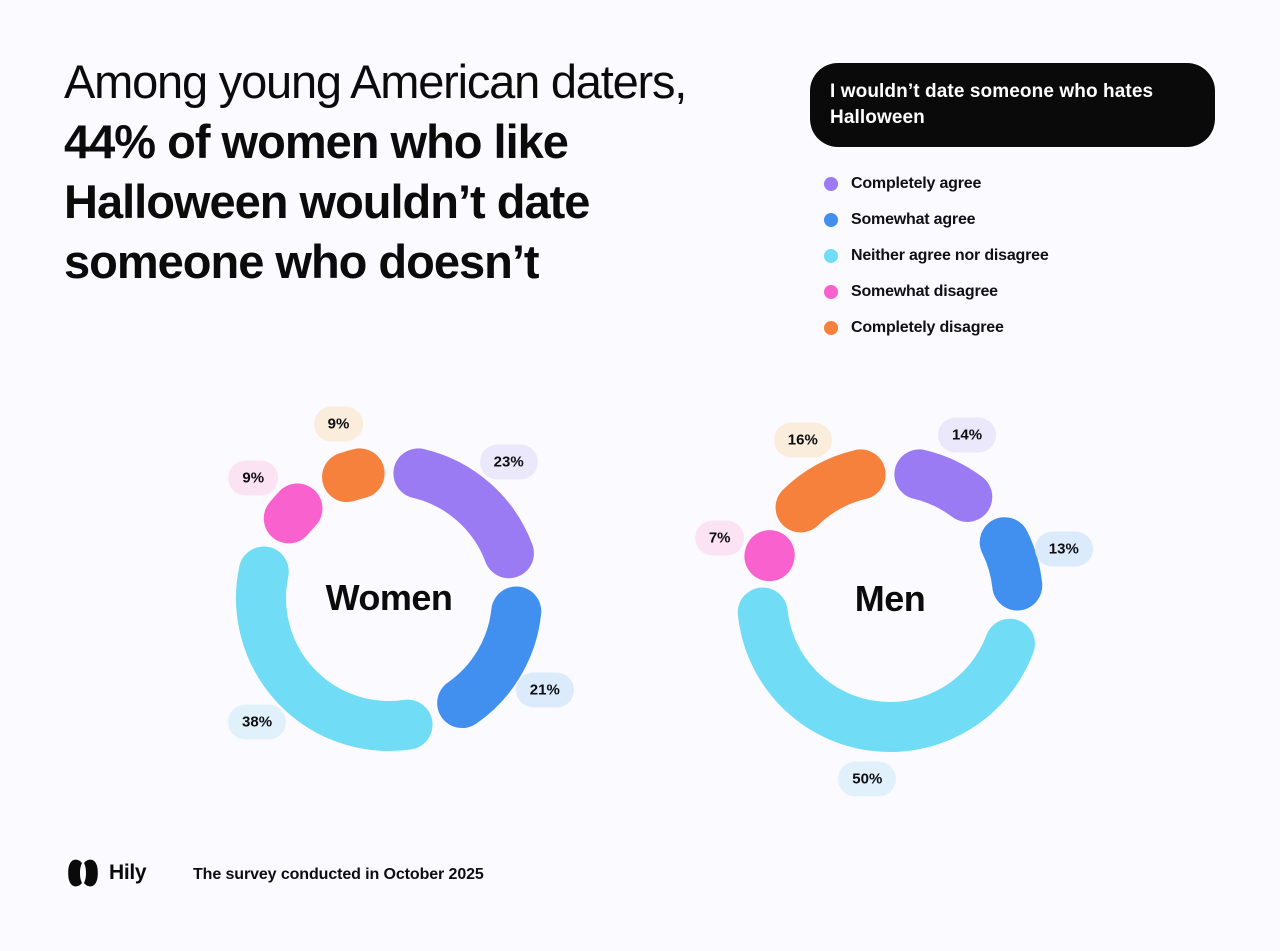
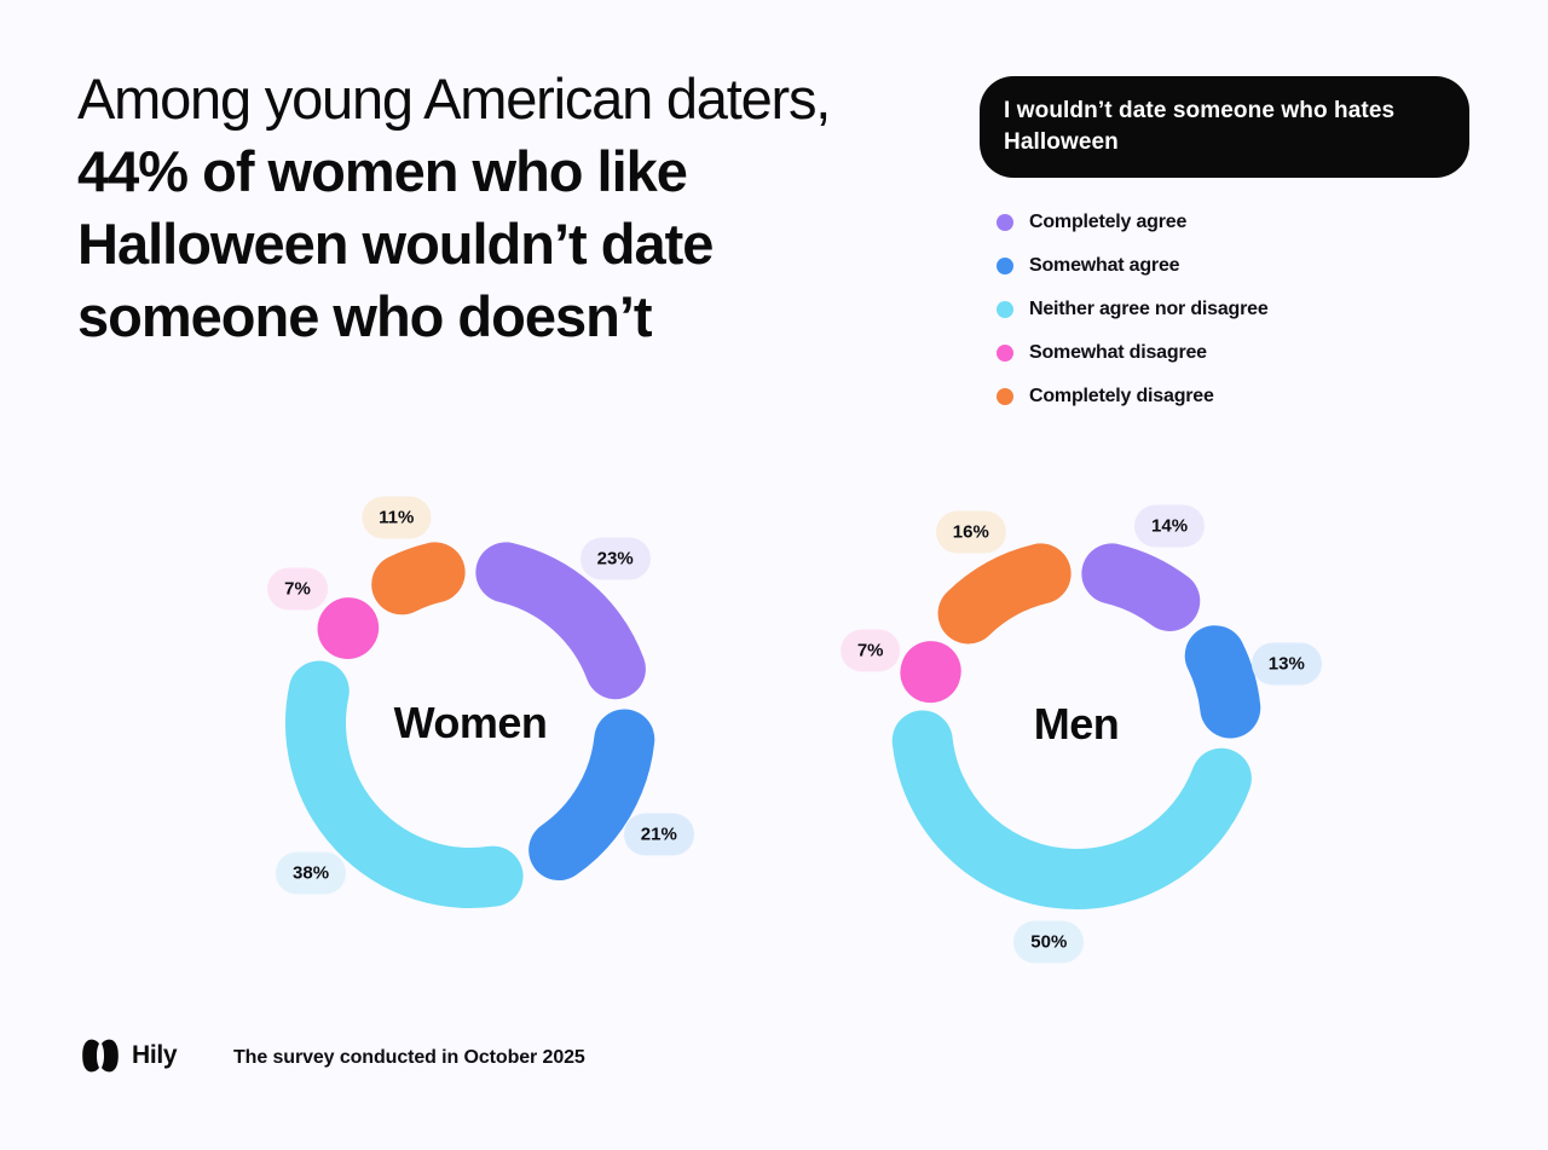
Women/Somewhat disagree: 9% -> 7%
Women/Completely disagree: 9% -> 11%
